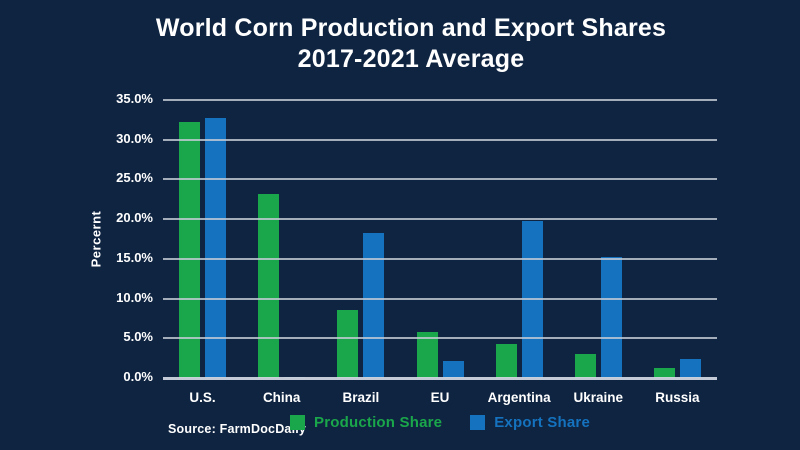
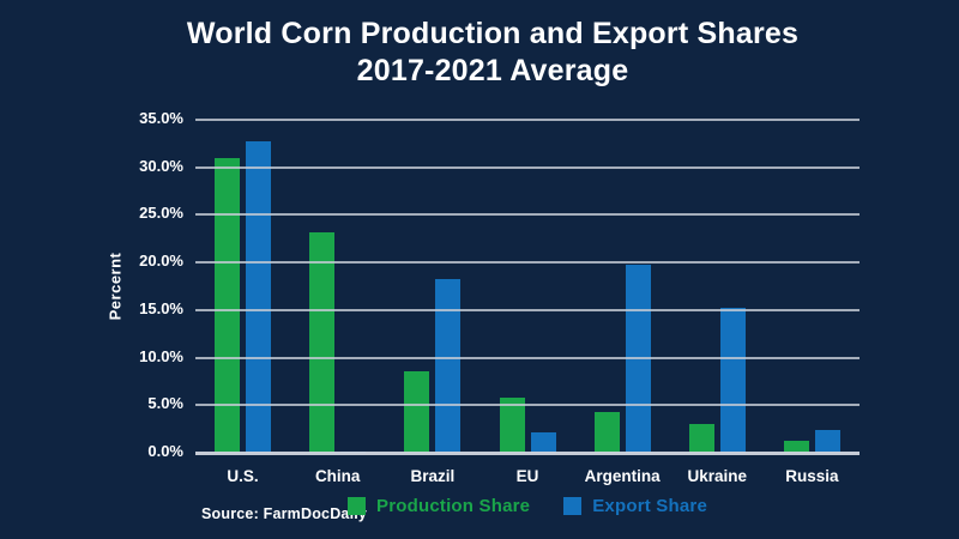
Production Share/U.S.: 32% -> 31%
